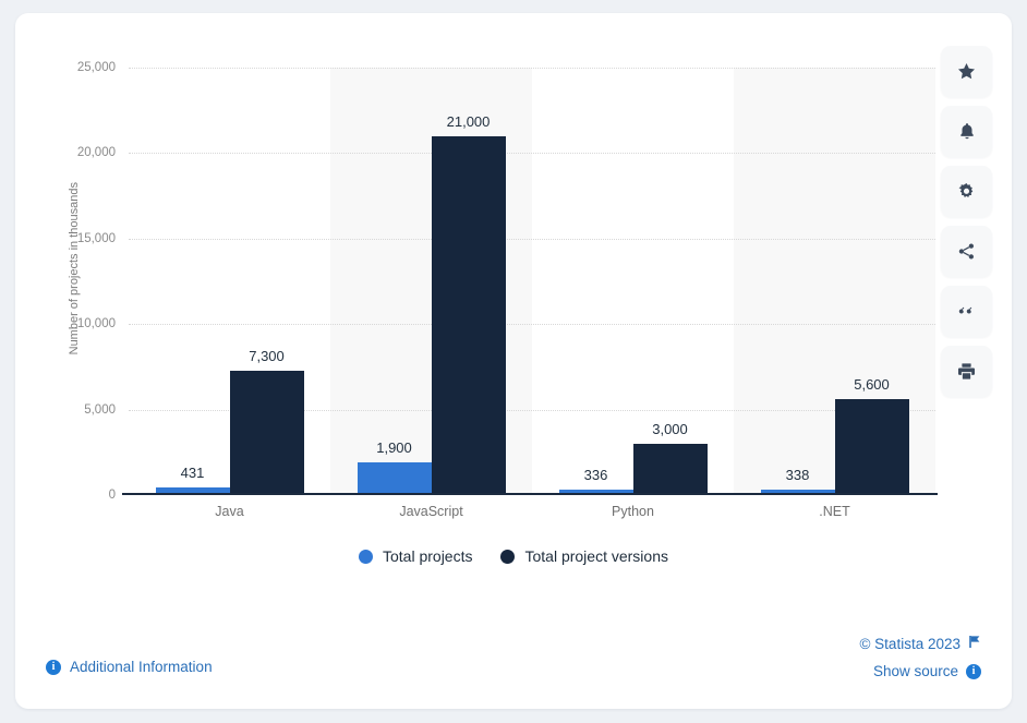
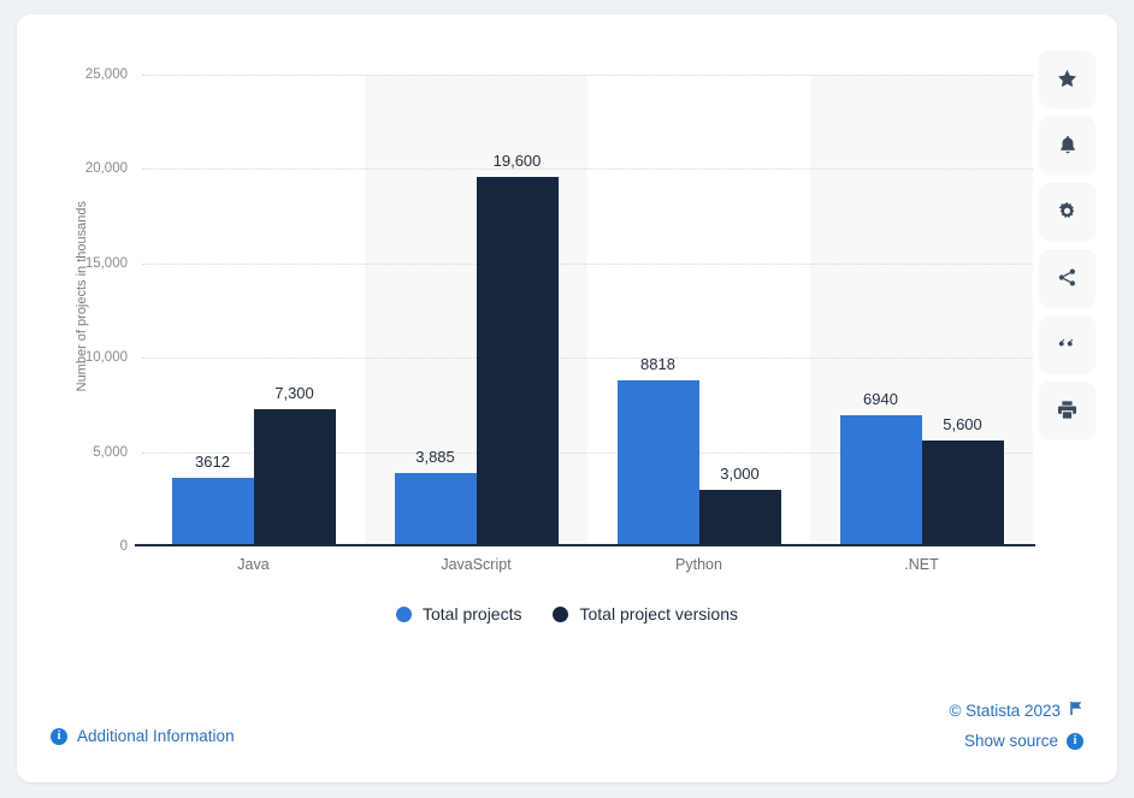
Total projects/Java: 431 -> 3612
Total projects/JavaScript: 1,900 -> 3,885
Total project versions/JavaScript: 21,000 -> 19,600
Total projects/Python: 336 -> 8818
Total projects/.NET: 338 -> 6940
